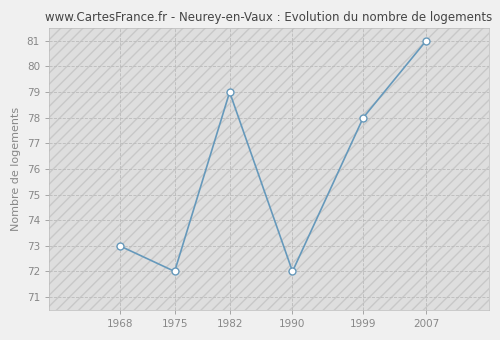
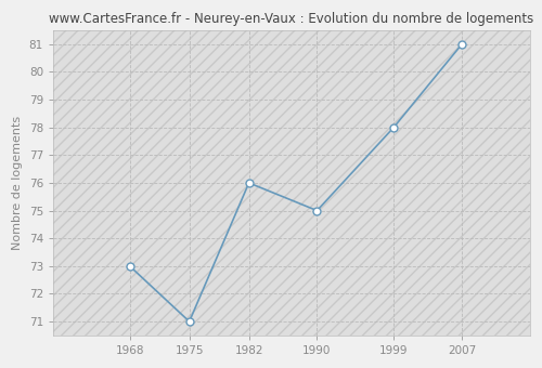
1975: 72 -> 71
1982: 79 -> 76
1990: 72 -> 75
